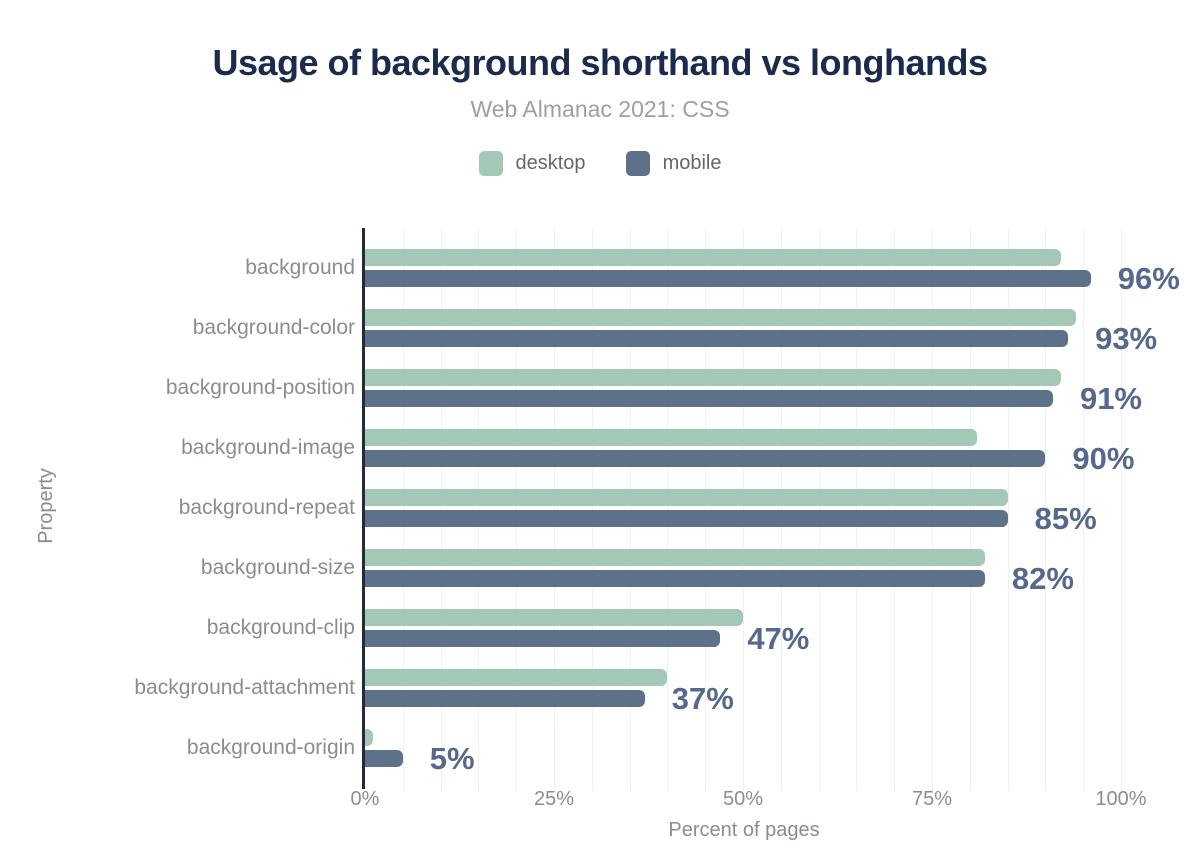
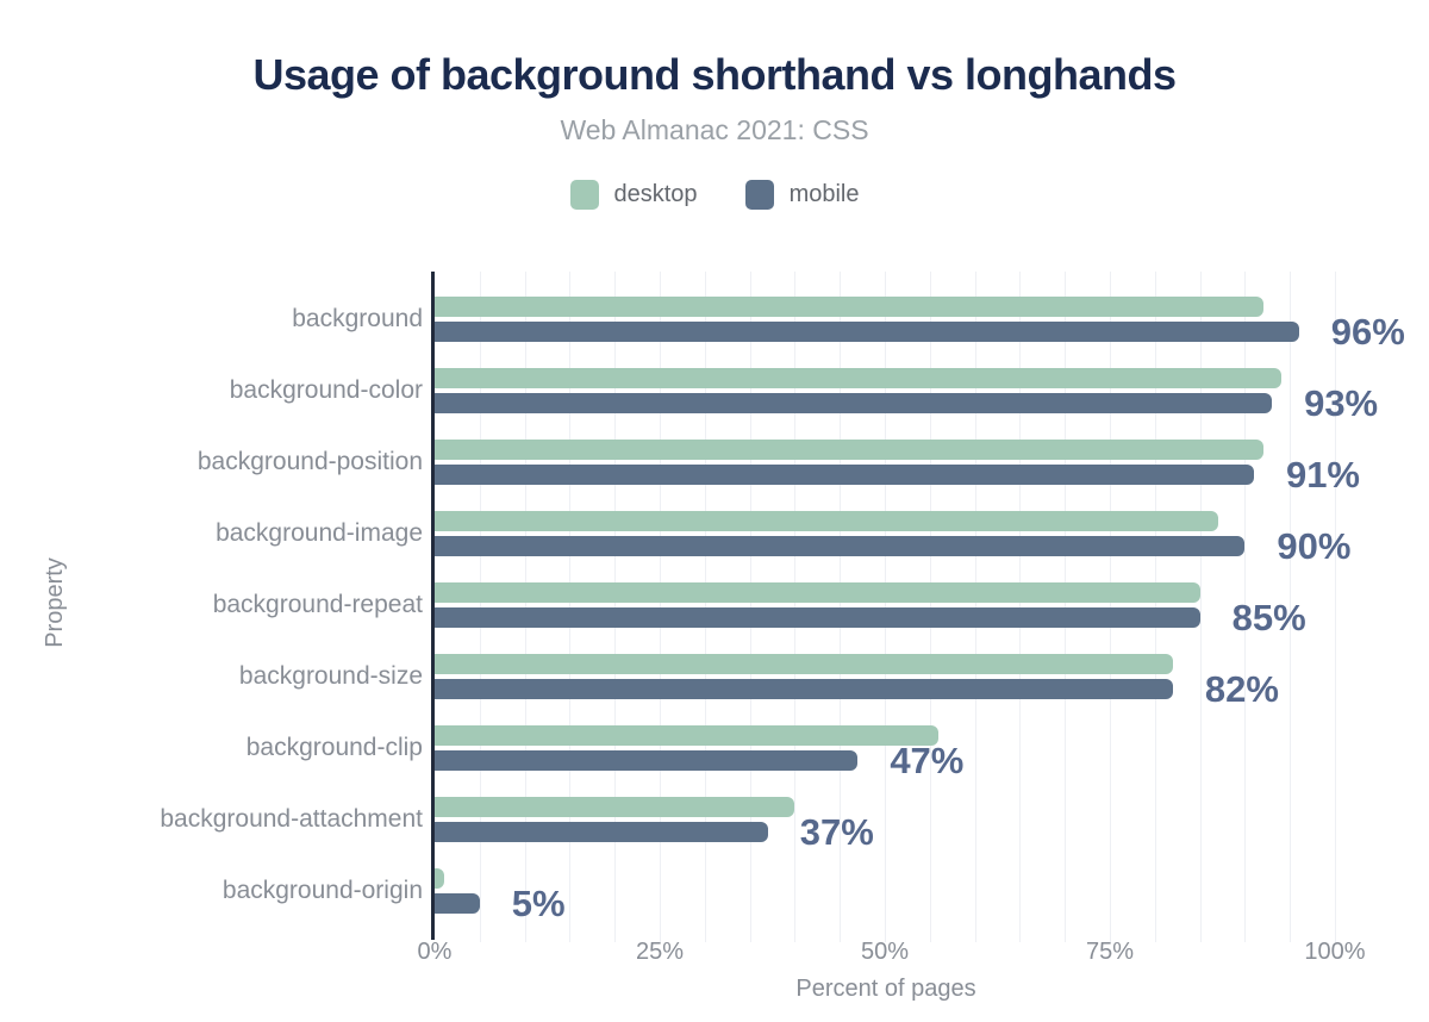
desktop/background-image: 81% -> 87%
desktop/background-clip: 50% -> 56%
